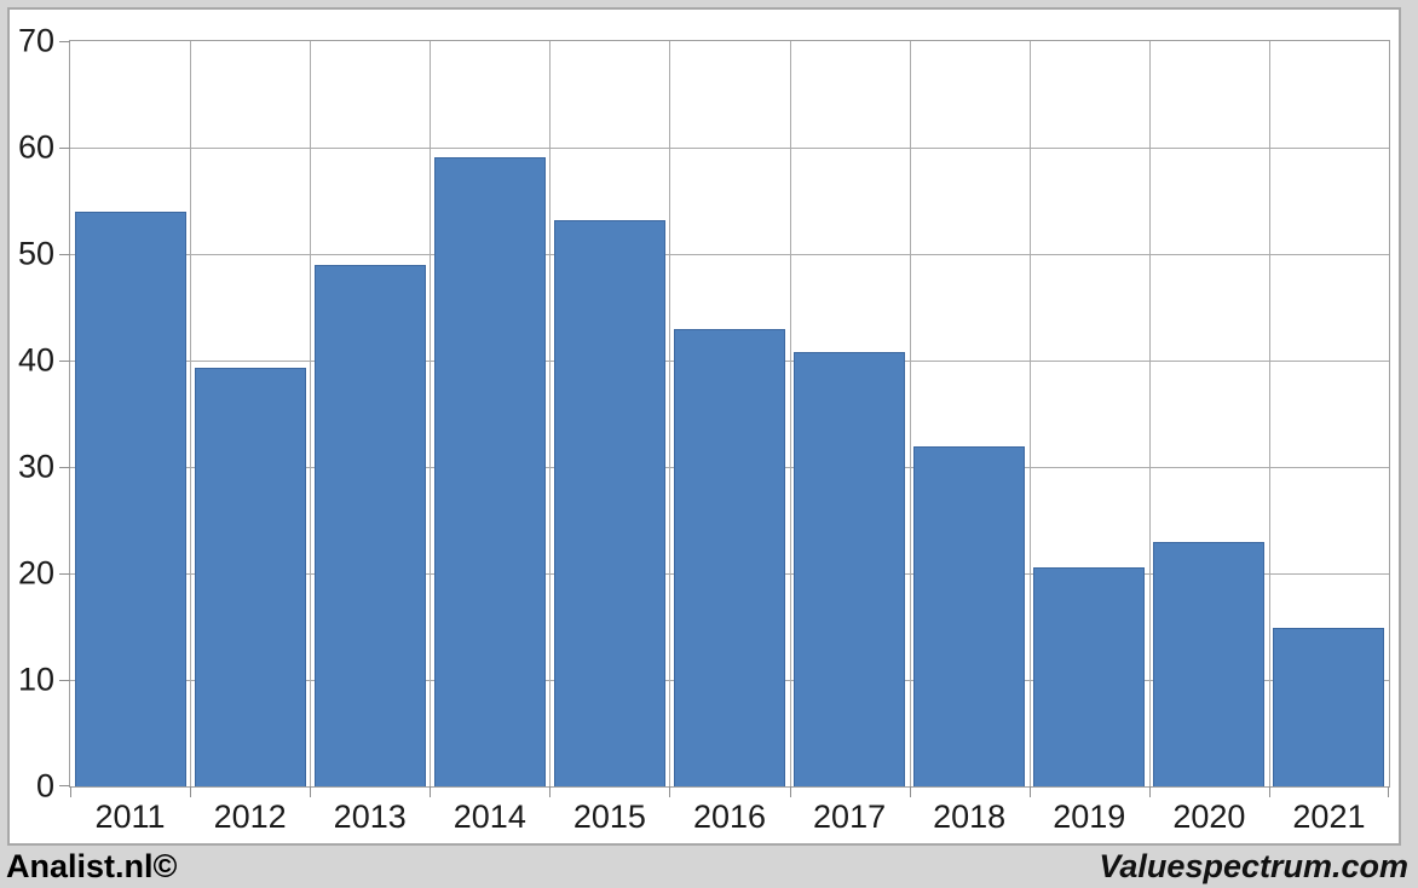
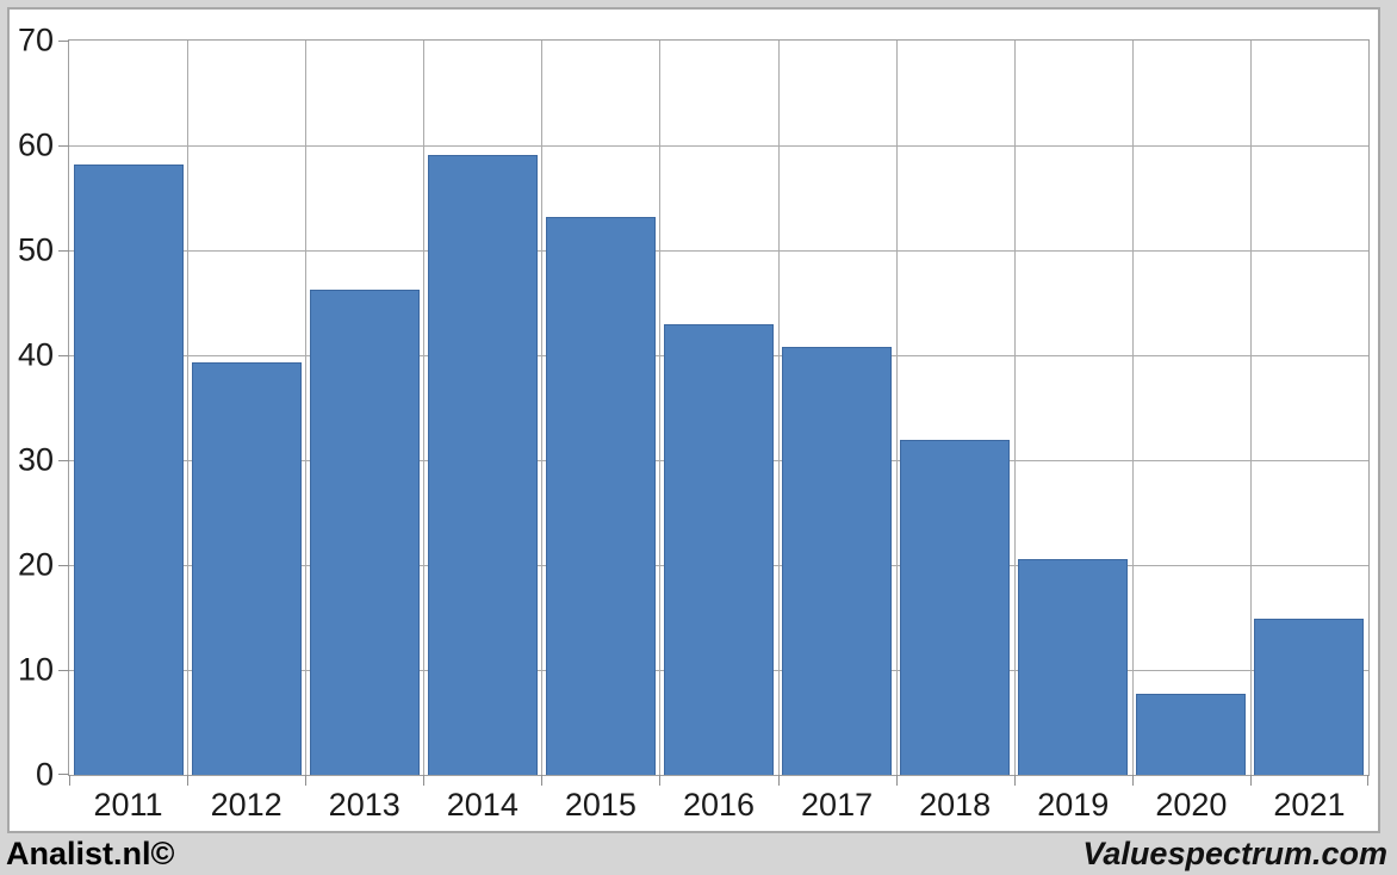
2011: 54 -> 58
2013: 49 -> 46
2020: 23 -> 8
